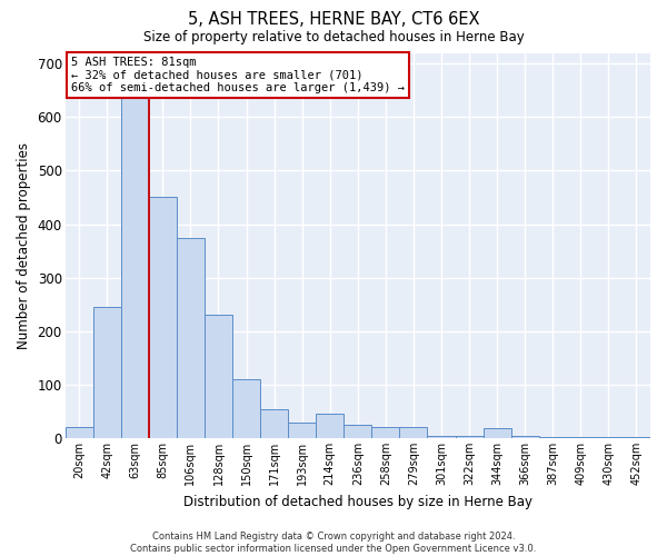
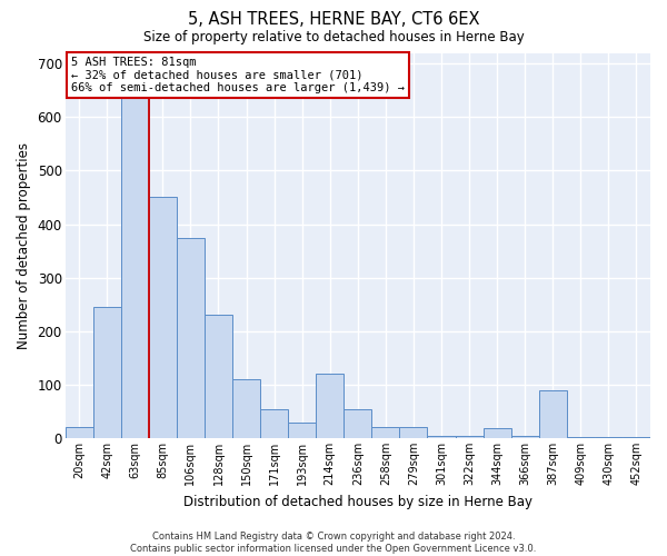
214sqm: 45 -> 120
236sqm: 25 -> 55
387sqm: 3 -> 90
